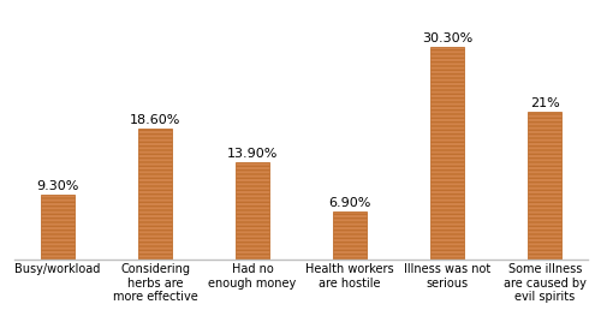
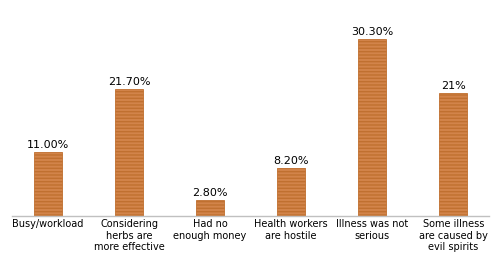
Busy/workload: 9.30% -> 11.00%
Considering herbs are more effective: 18.60% -> 21.70%
Had no enough money: 13.90% -> 2.80%
Health workers are hostile: 6.90% -> 8.20%
